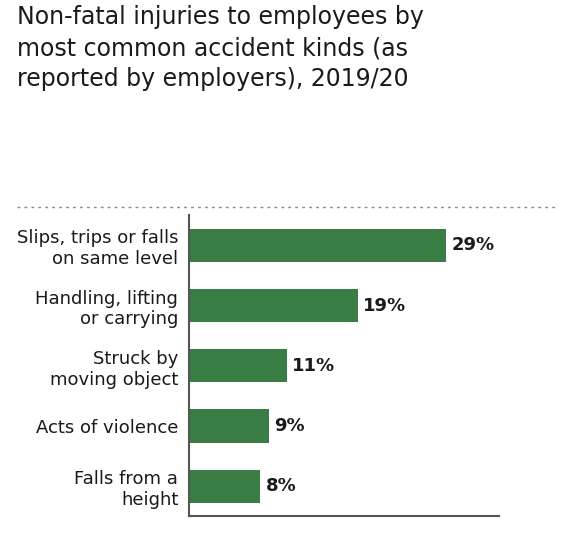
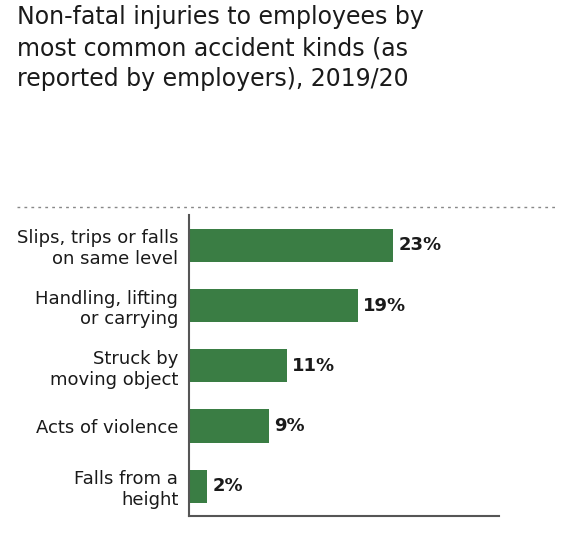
Slips, trips or falls on same level: 29% -> 23%
Falls from a height: 8% -> 2%
